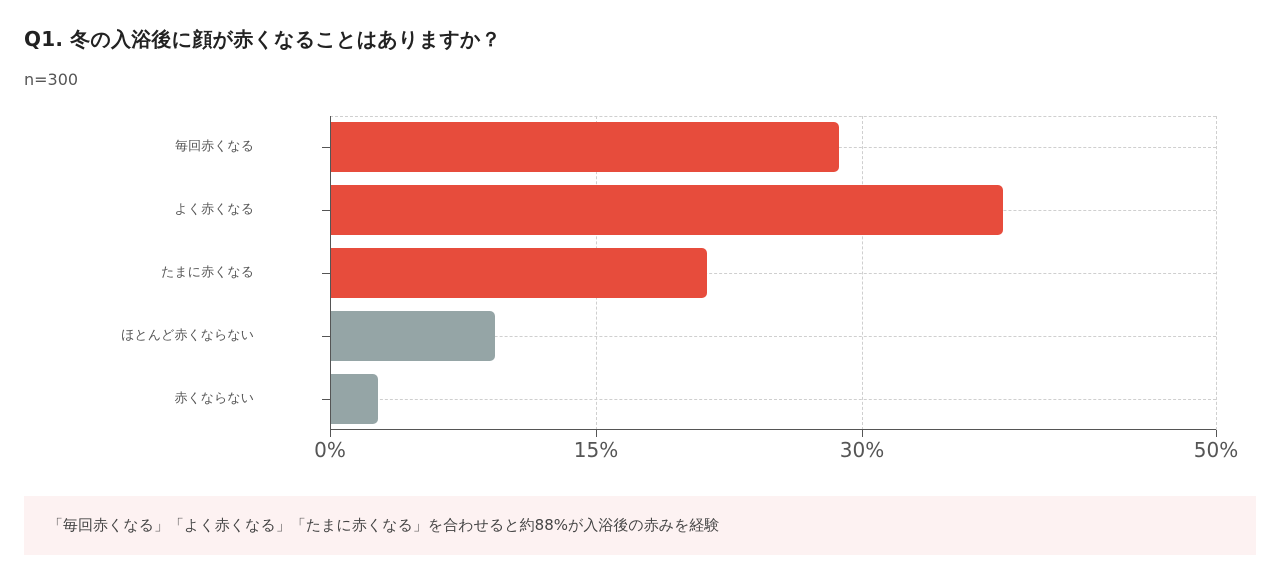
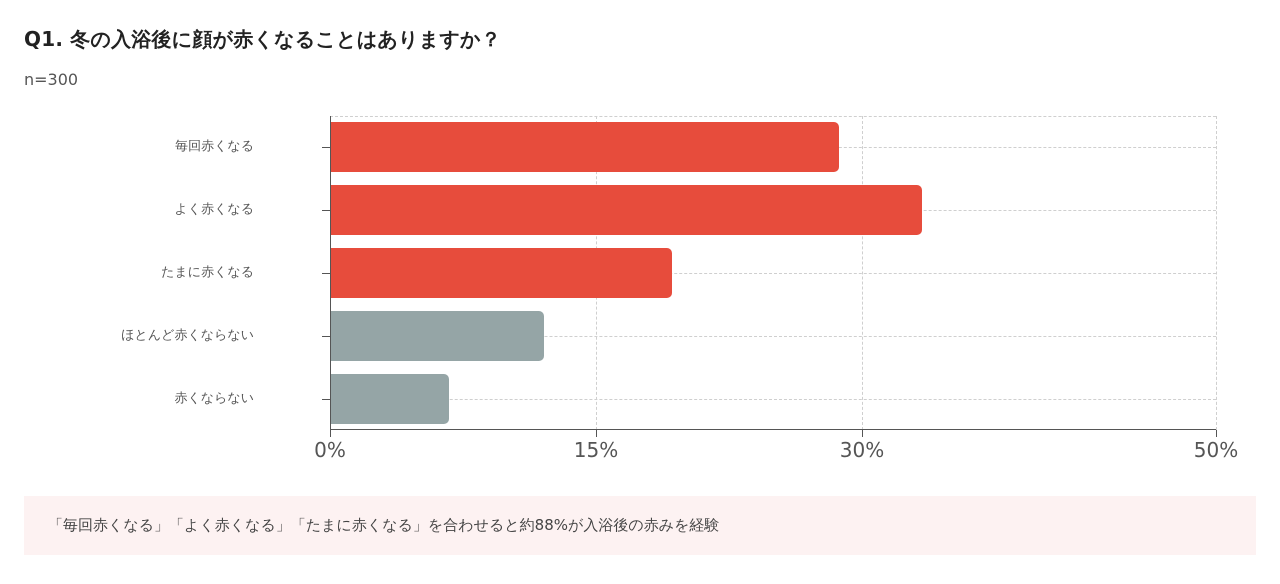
よく赤くなる: 38.0% -> 33.4%
たまに赤くなる: 21.3% -> 19.3%
ほとんど赤くならない: 9.3% -> 12.1%
赤くならない: 2.7% -> 6.7%
